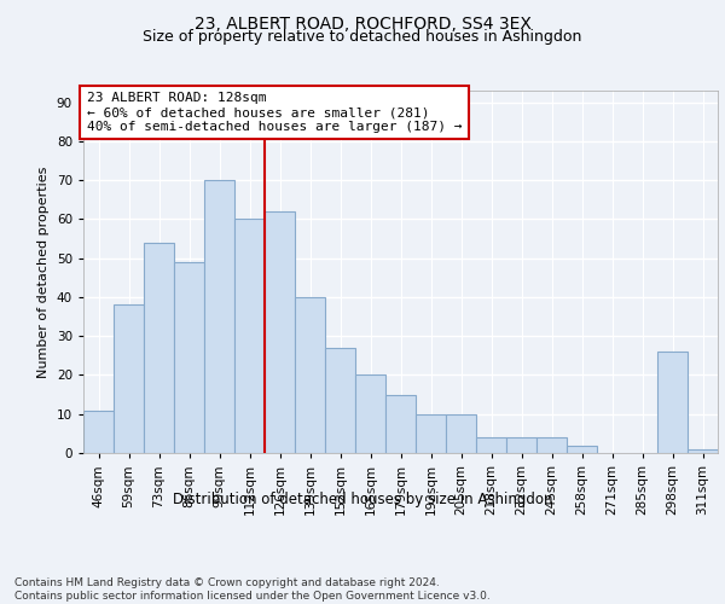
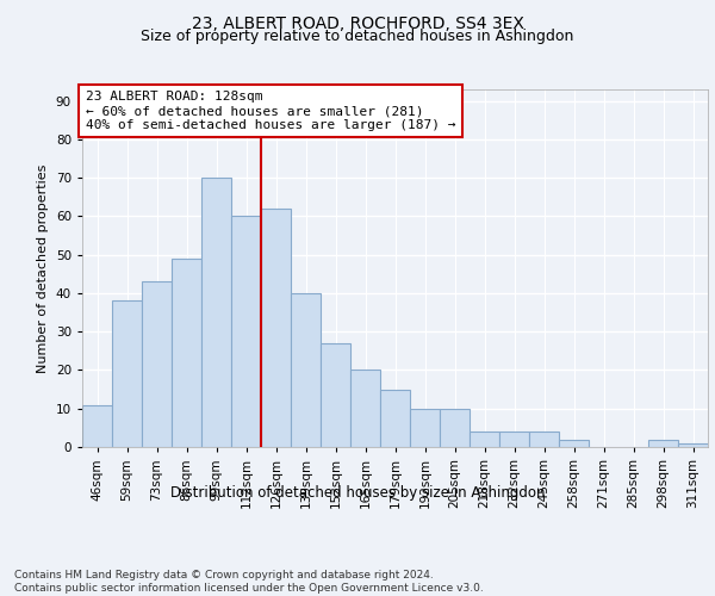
73sqm: 54 -> 43
298sqm: 26 -> 2
